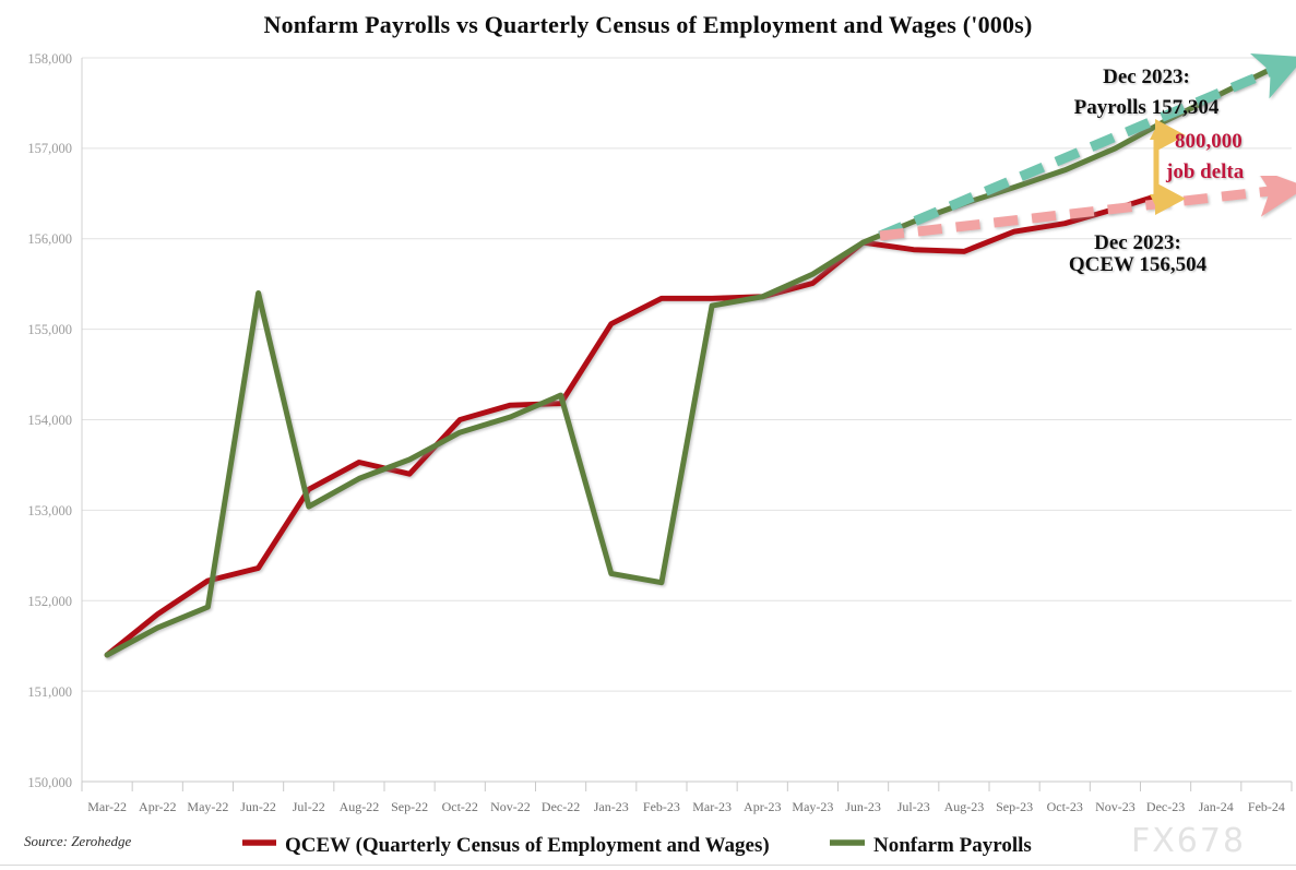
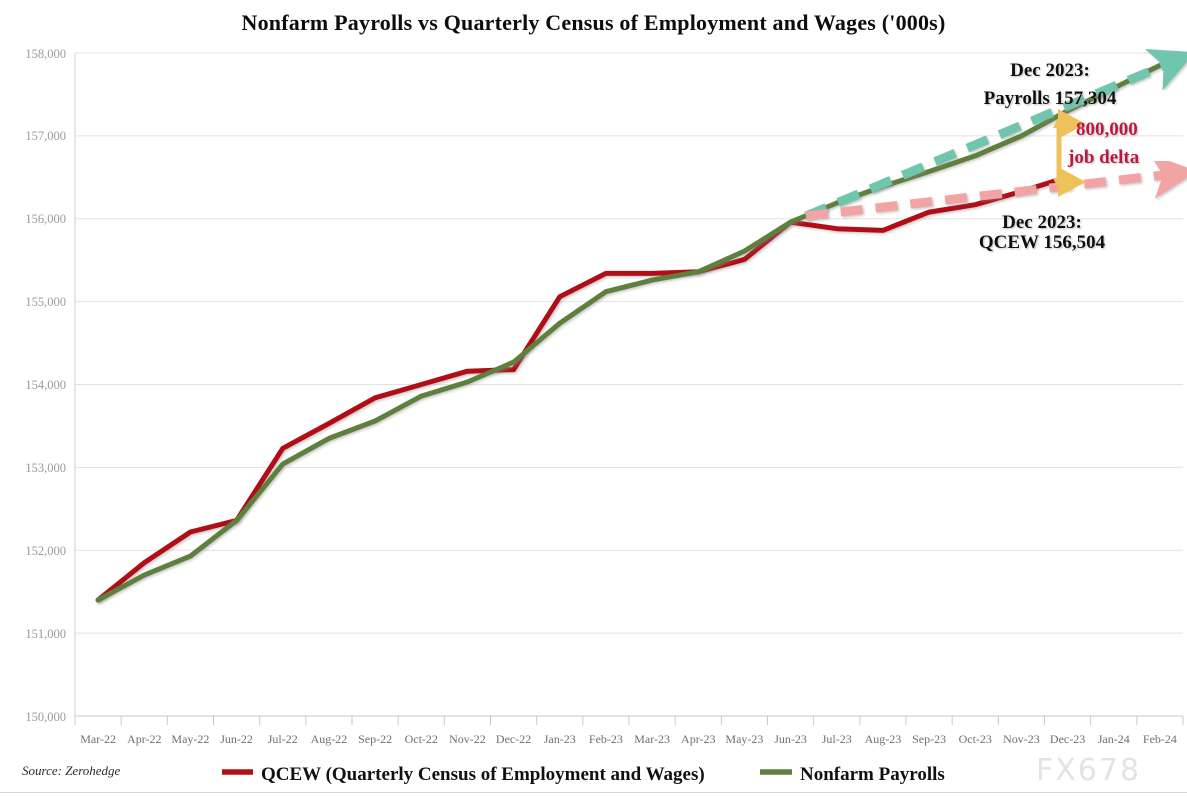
Nonfarm Payrolls/Jun-22: 155400 -> 152400
QCEW (Quarterly Census of Employment and Wages)/Sep-22: 153400 -> 153800
Nonfarm Payrolls/Jan-23: 152300 -> 154700
Nonfarm Payrolls/Feb-23: 152200 -> 155100
